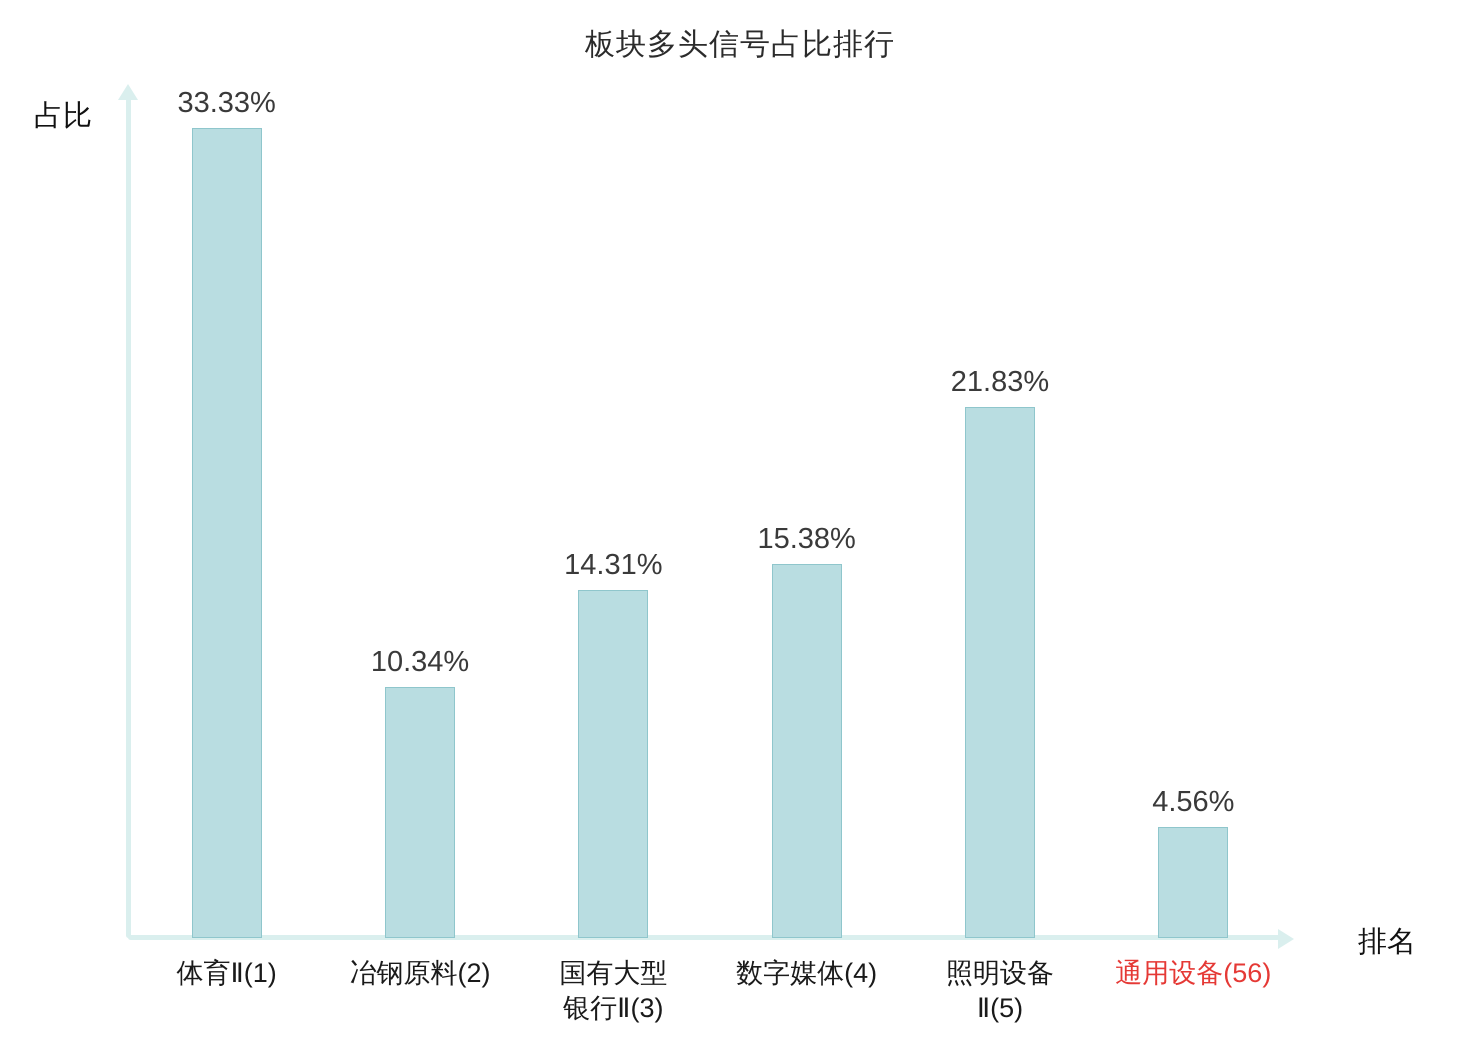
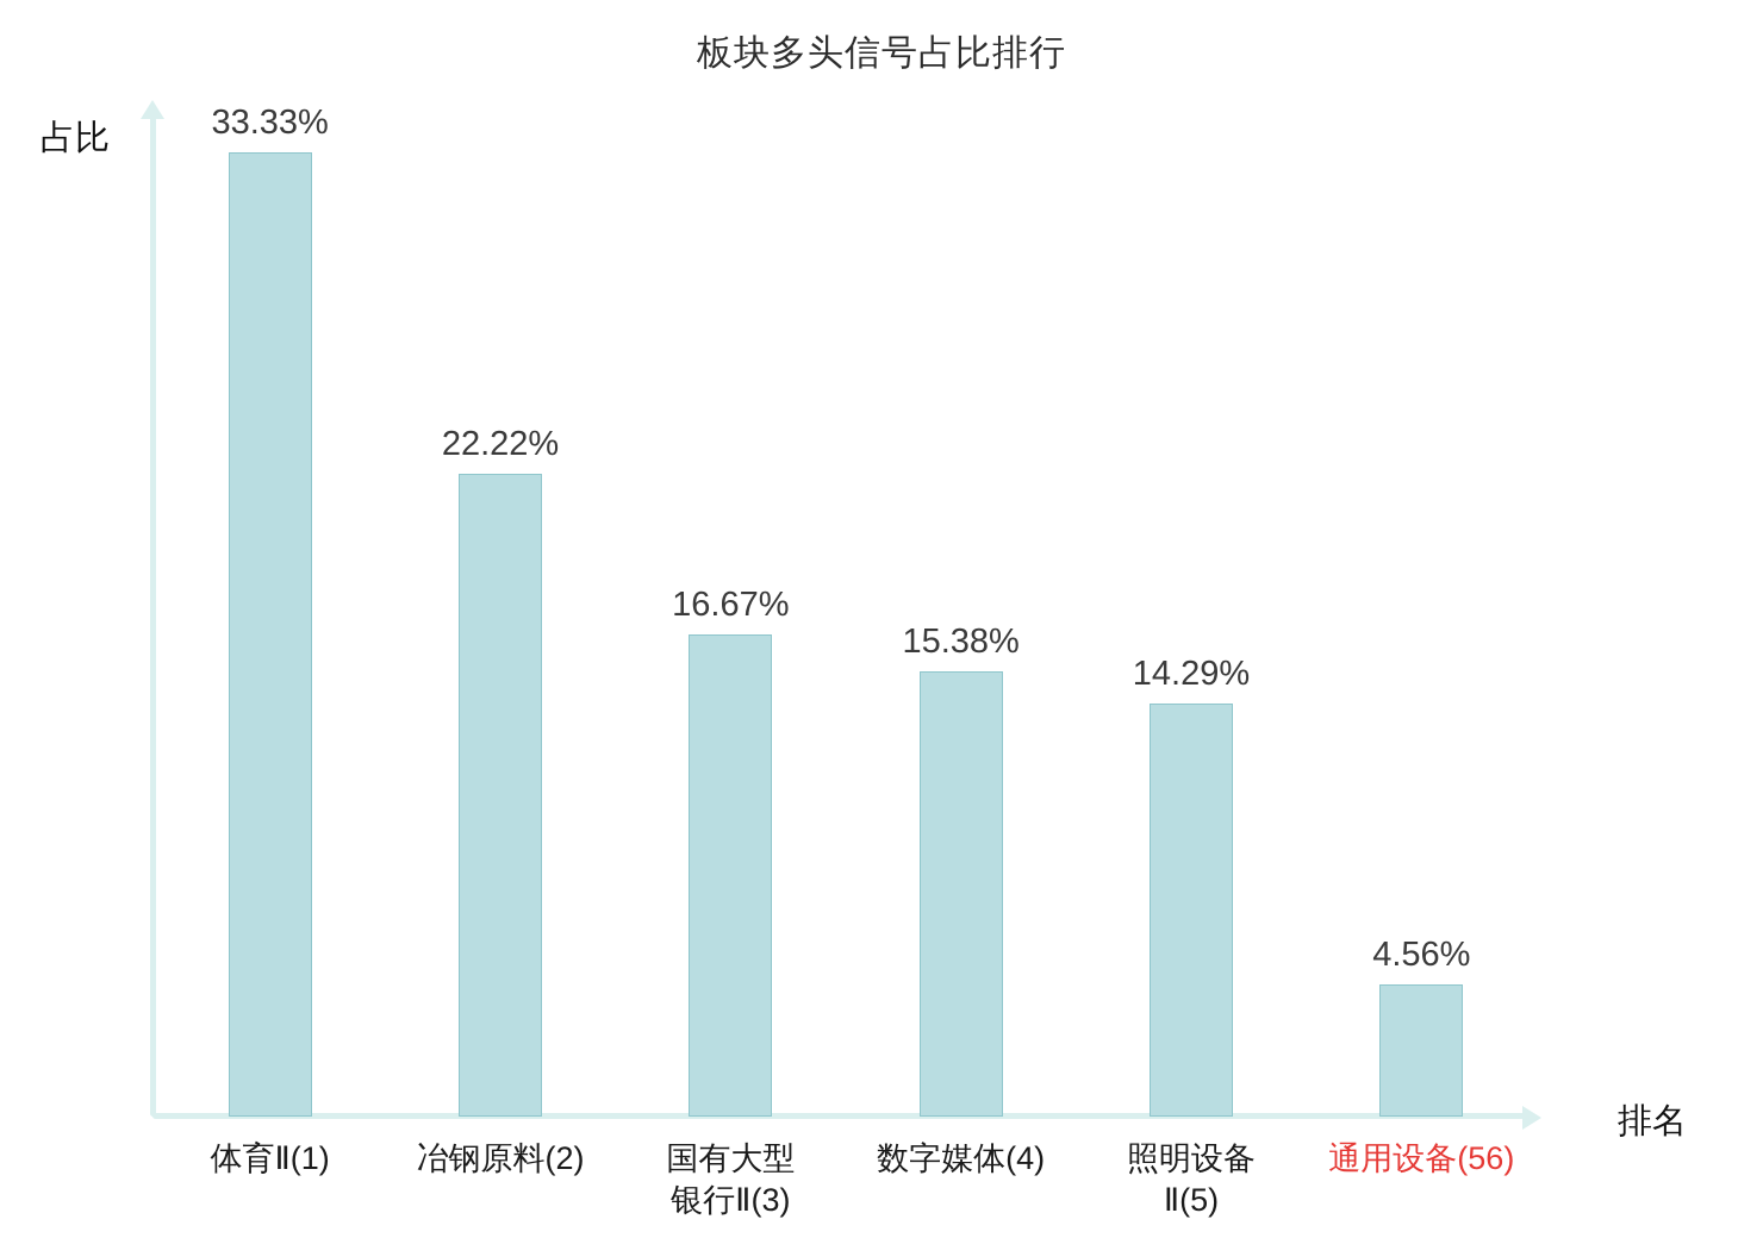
冶钢原料(2): 10.34% -> 22.22%
国有大型 银行Ⅱ(3): 14.31% -> 16.67%
照明设备 Ⅱ(5): 21.83% -> 14.29%
